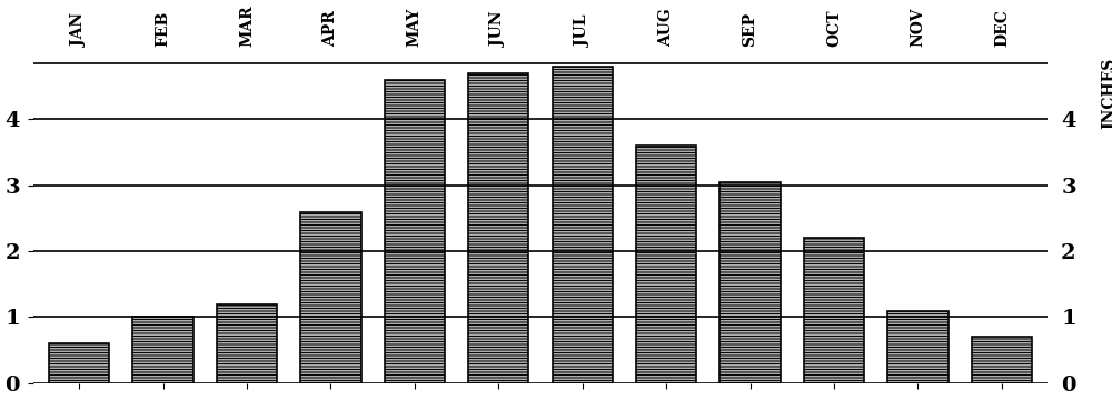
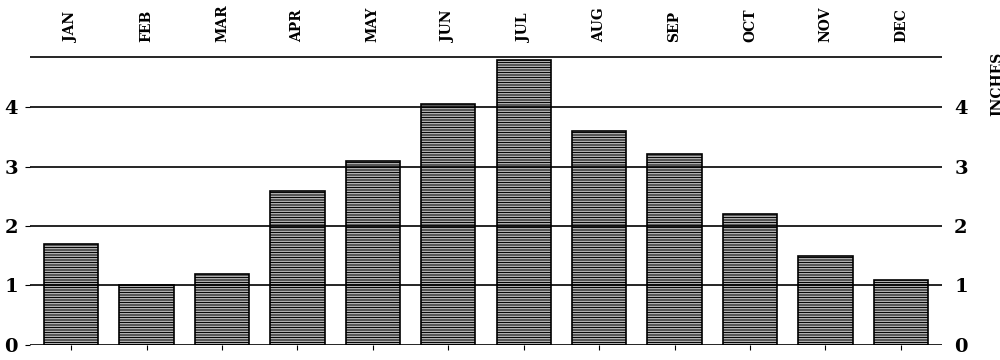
JAN: 0.60 -> 1.70
MAY: 4.60 -> 3.10
JUN: 4.70 -> 4.06
SEP: 3.05 -> 3.22
NOV: 1.10 -> 1.50
DEC: 0.70 -> 1.10
